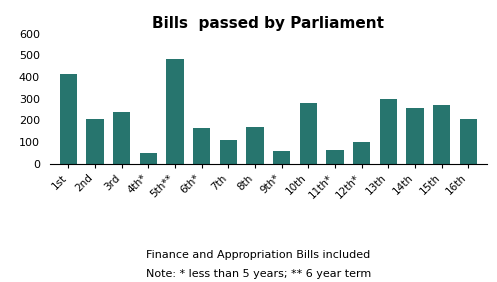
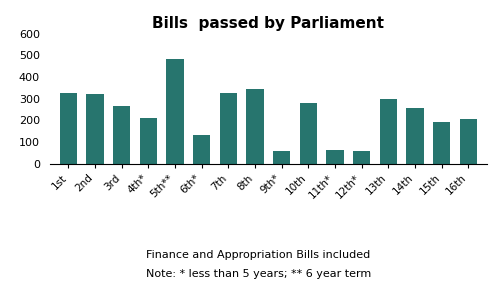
1st: 415 -> 325
2nd: 205 -> 320
3rd: 240 -> 265
4th*: 50 -> 213
6th*: 165 -> 130
7th: 110 -> 328
8th: 170 -> 347
12th*: 100 -> 60
15th: 270 -> 192
